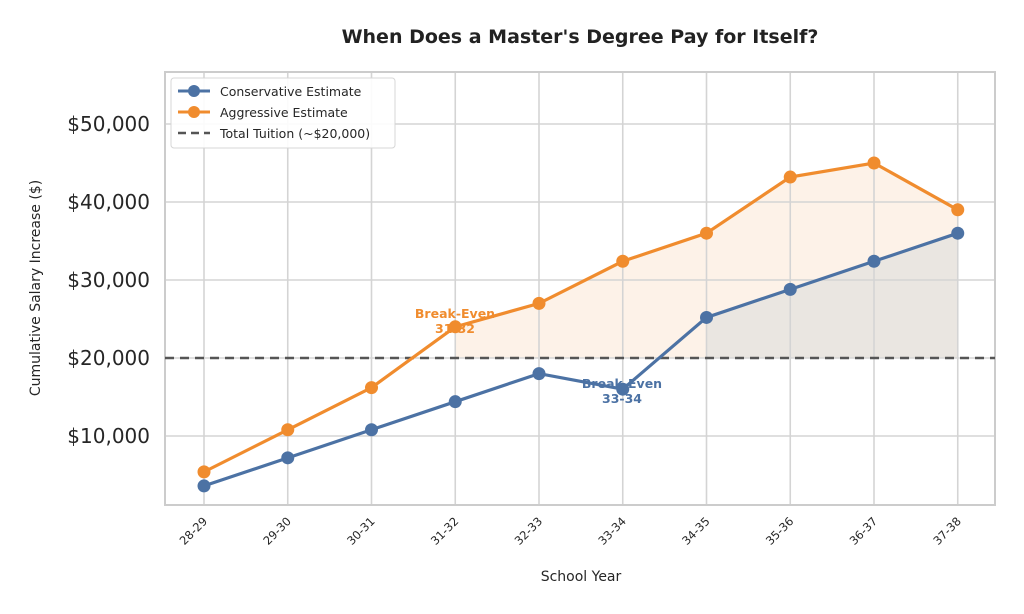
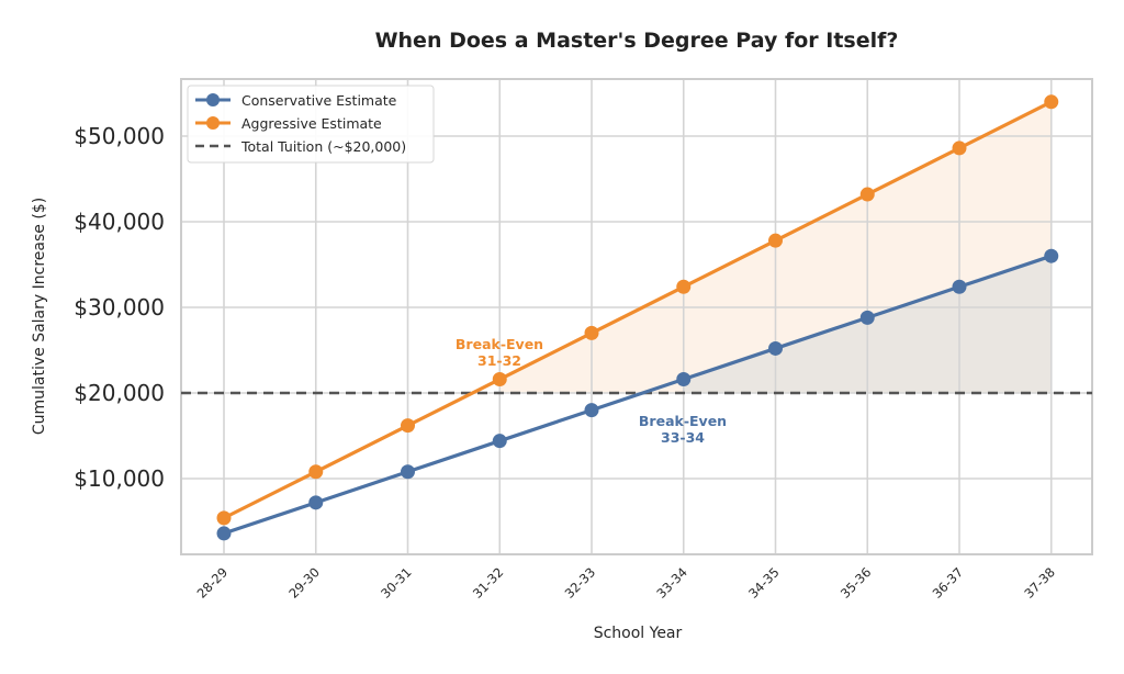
Aggressive Estimate/31-32: $24000 -> $22000
Conservative Estimate/33-34: $16000 -> $22000
Aggressive Estimate/34-35: $36000 -> $38000
Aggressive Estimate/36-37: $45000 -> $49000
Aggressive Estimate/37-38: $39000 -> $54000
